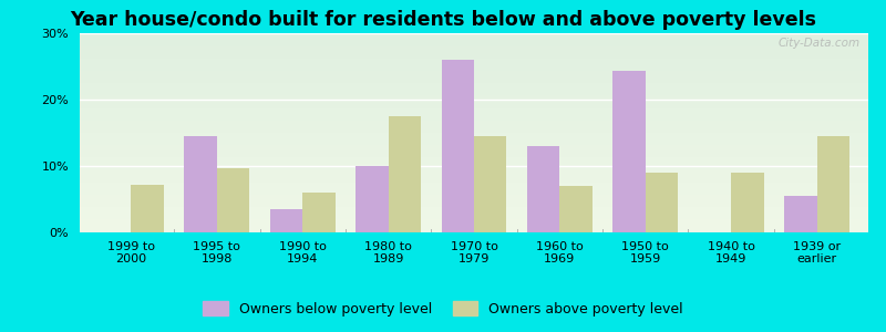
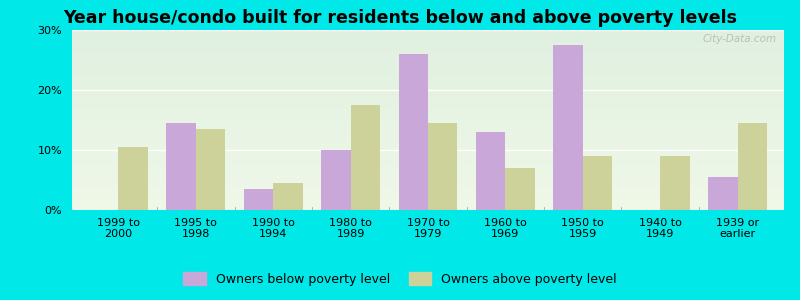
Owners above poverty level/1999 to 2000: 7.2% -> 10.5%
Owners above poverty level/1995 to 1998: 9.6% -> 13.5%
Owners above poverty level/1990 to 1994: 6.0% -> 4.5%
Owners below poverty level/1950 to 1959: 24.4% -> 27.5%
